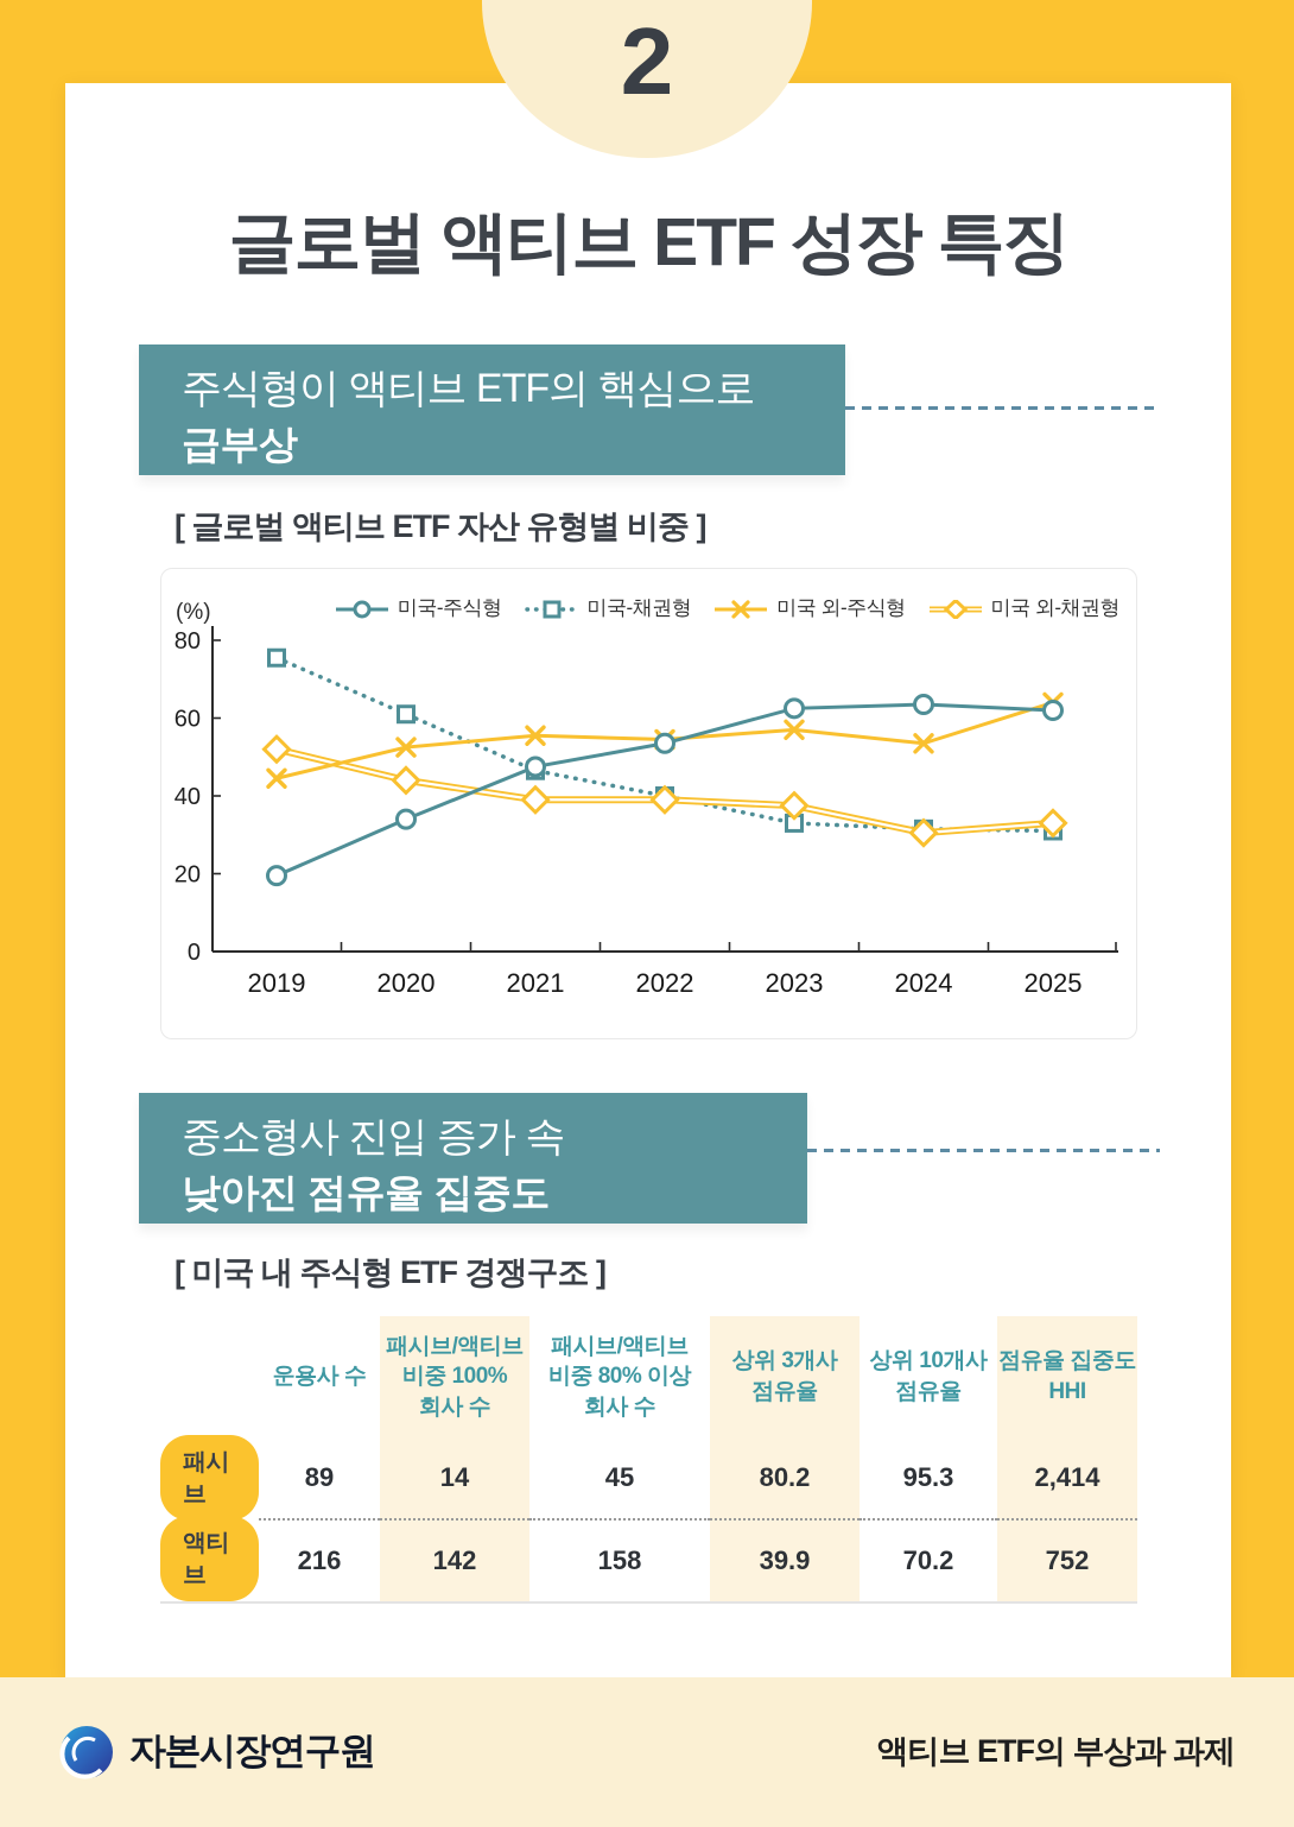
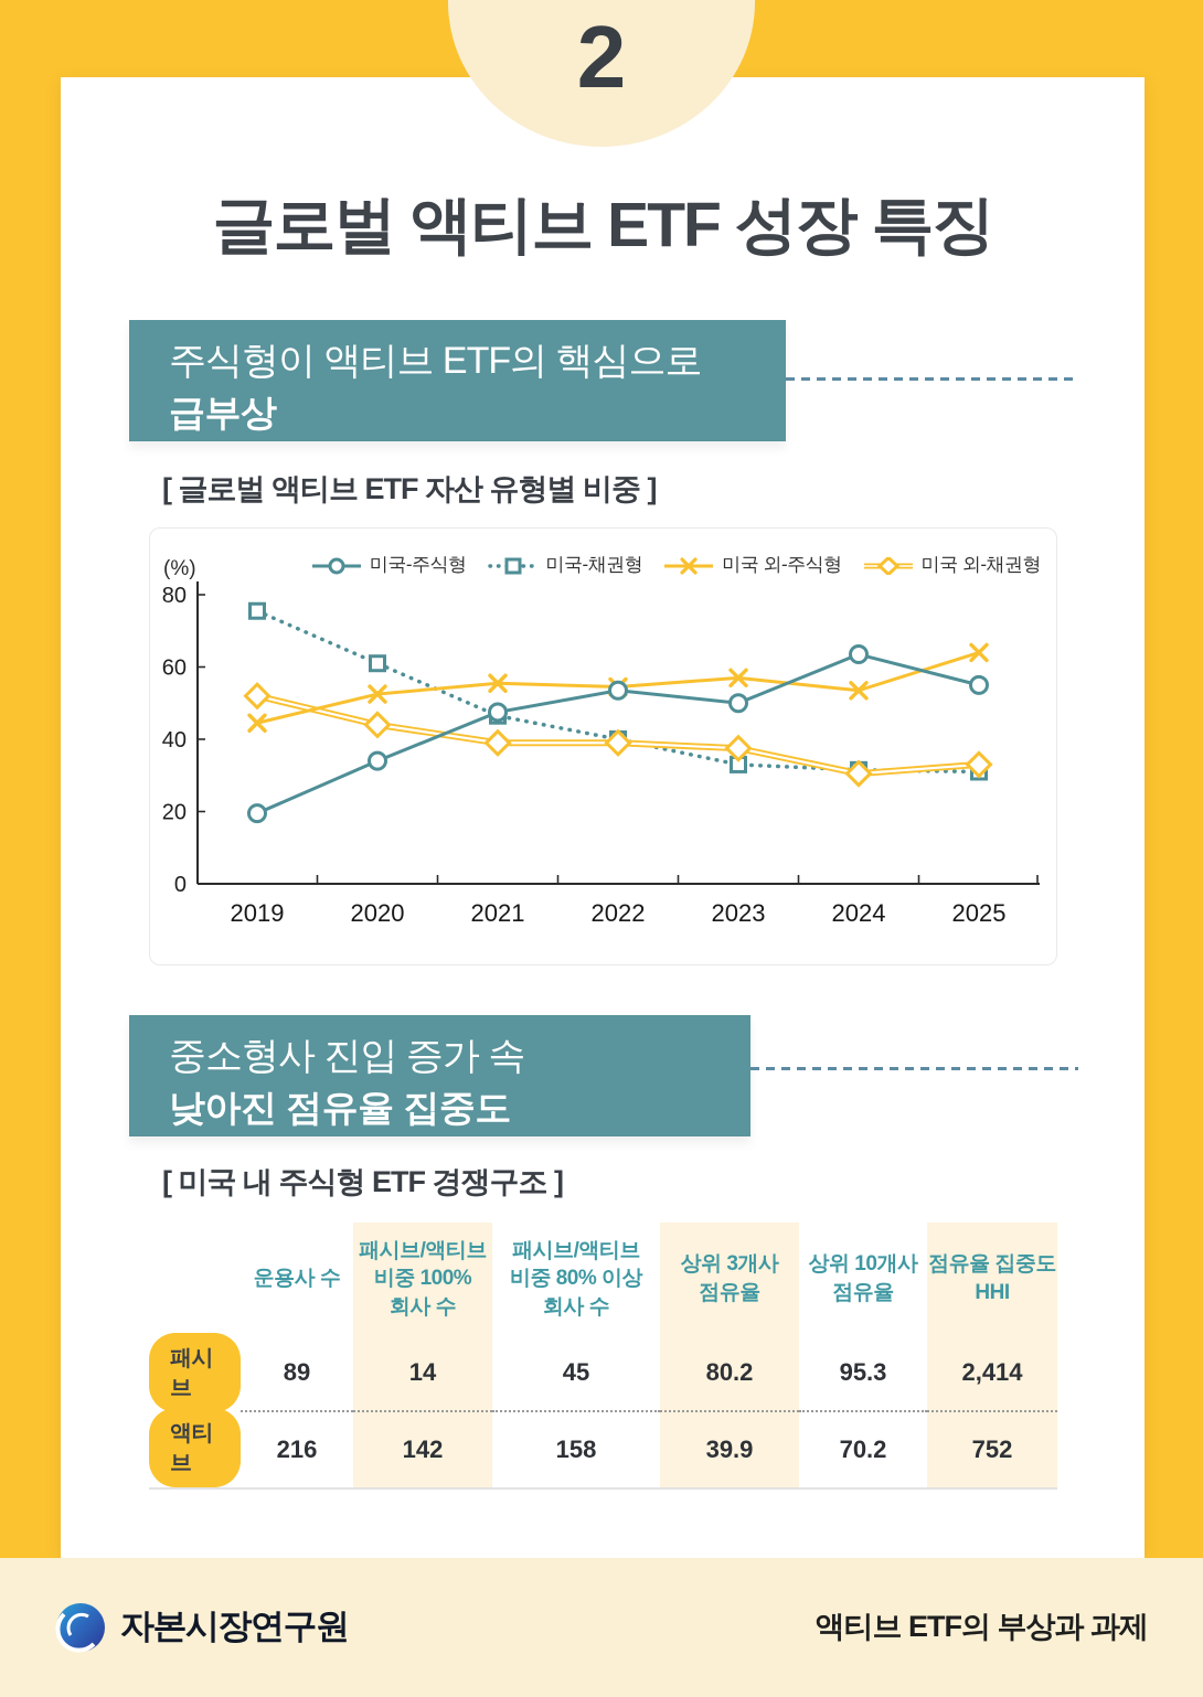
미국-주식형/2023: 62 -> 50
미국-주식형/2025: 62 -> 55
